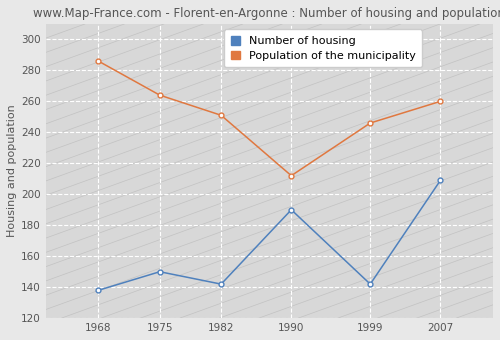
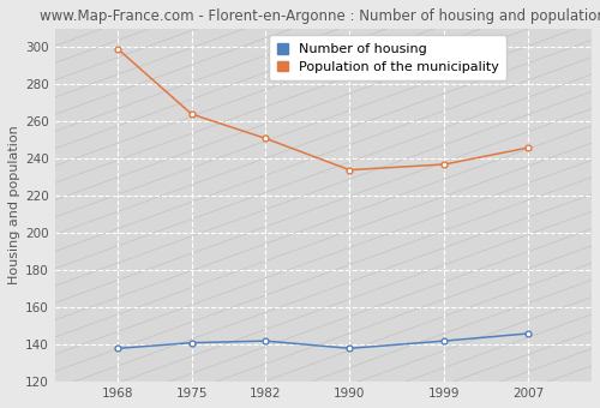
Population of the municipality/1968: 286 -> 299
Number of housing/1975: 150 -> 141
Number of housing/1990: 190 -> 138
Population of the municipality/1990: 212 -> 234
Population of the municipality/1999: 246 -> 237
Number of housing/2007: 209 -> 146
Population of the municipality/2007: 260 -> 246
